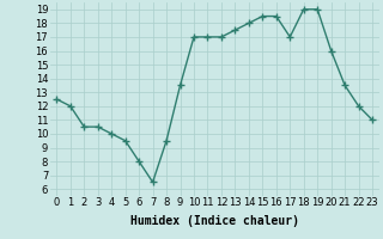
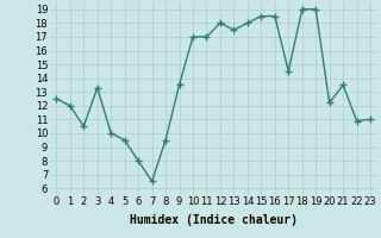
3: 10.5 -> 13.3
12: 17.0 -> 18.0
17: 17.0 -> 14.5
20: 16.0 -> 12.2
22: 12.0 -> 10.9
